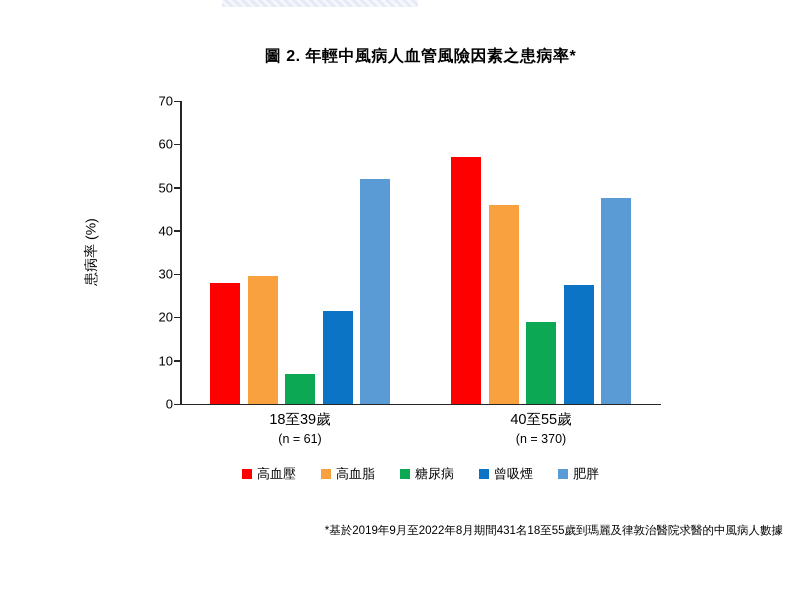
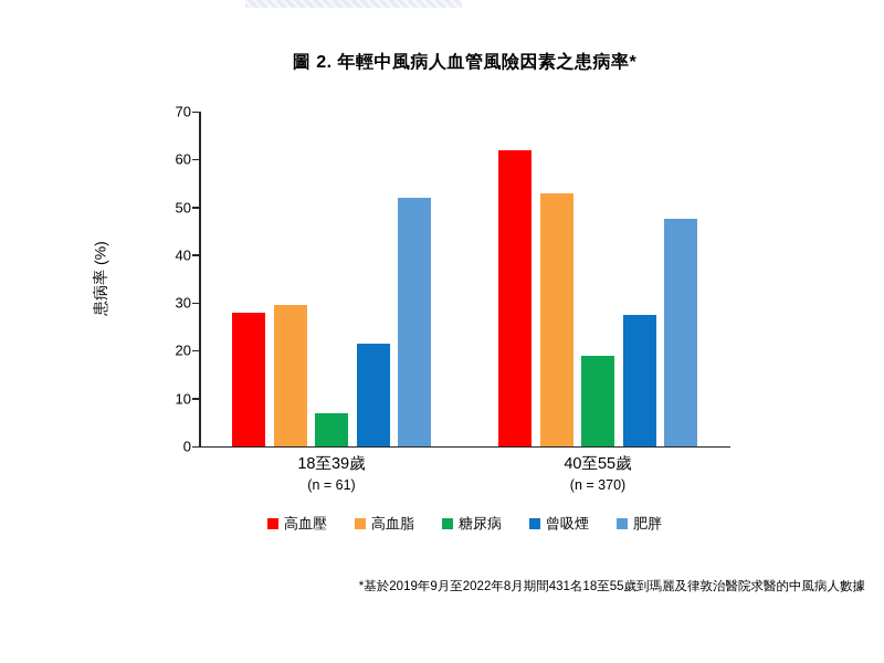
高血壓/40至55歲 (n = 370): 57 -> 62
高血脂/40至55歲 (n = 370): 46 -> 53
